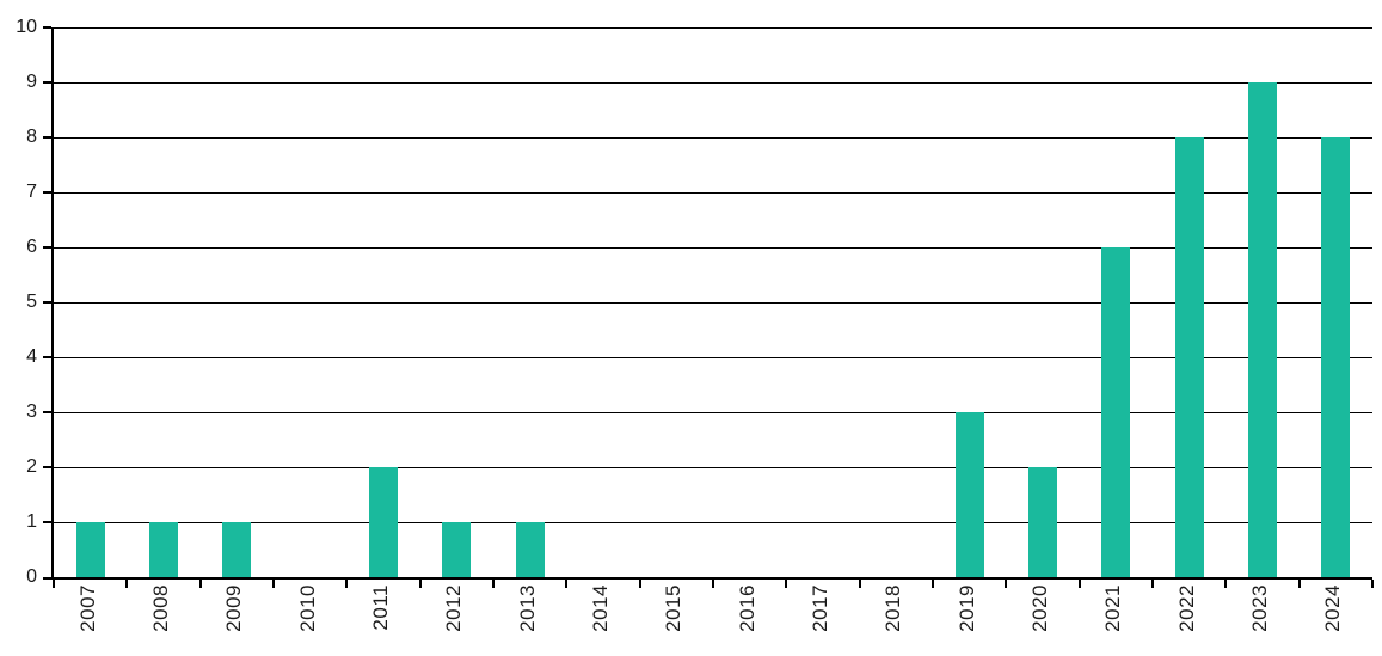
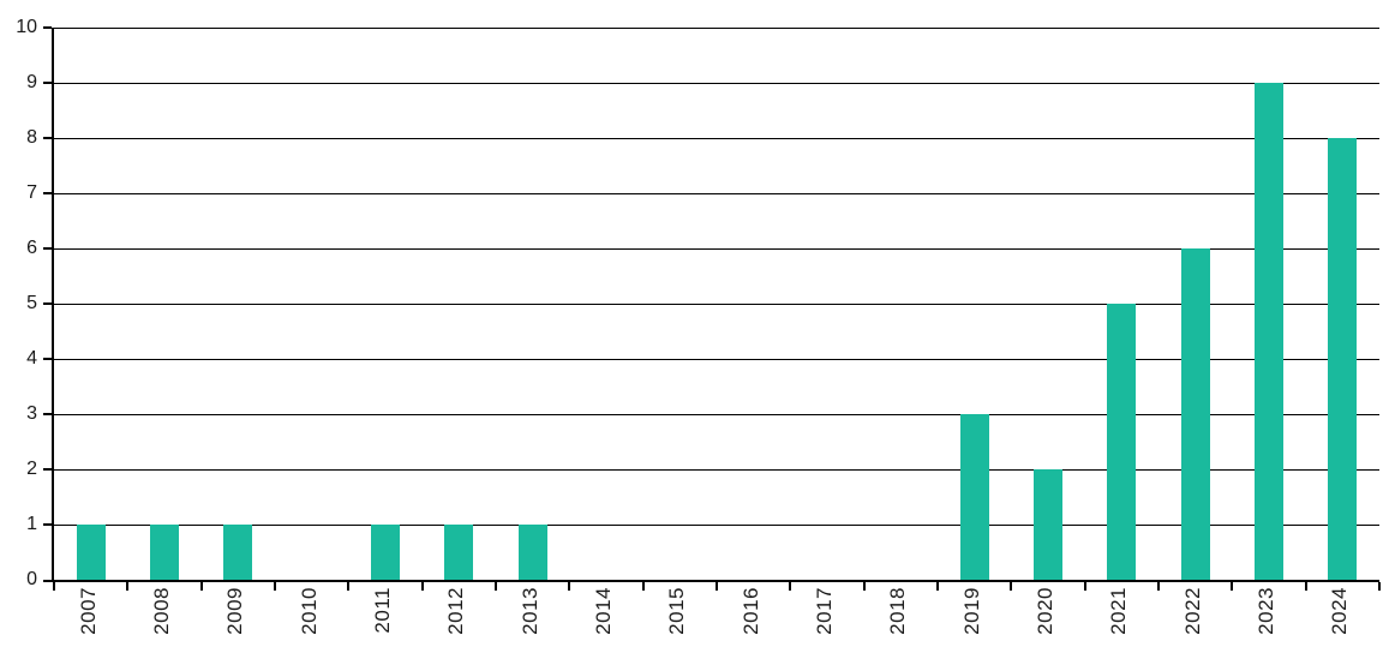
2011: 2 -> 1
2021: 6 -> 5
2022: 8 -> 6
